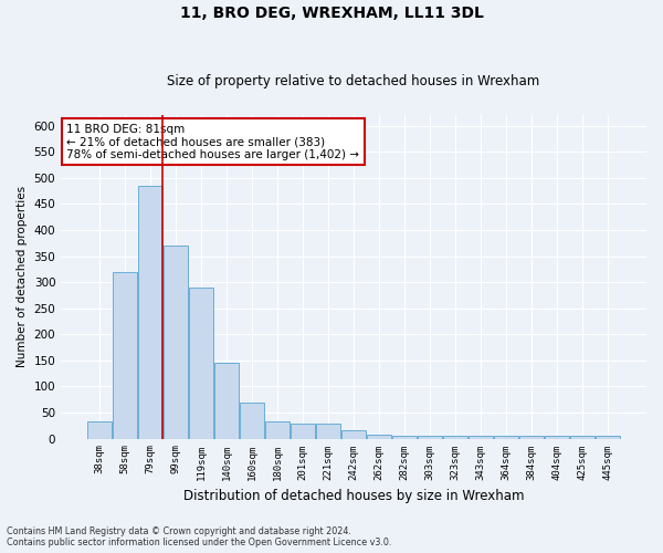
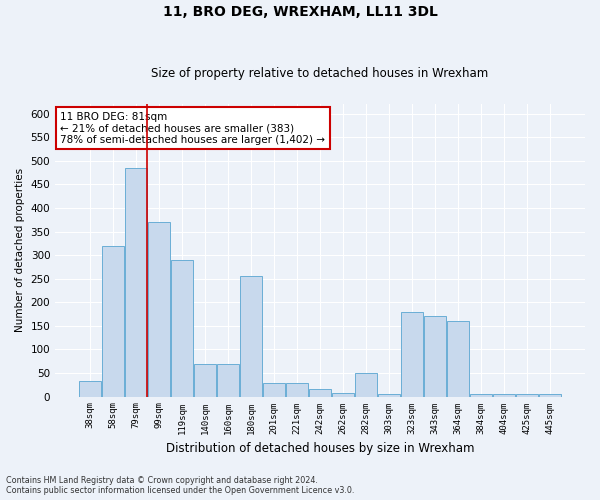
140sqm: 145 -> 70
180sqm: 32 -> 255
282sqm: 5 -> 50
323sqm: 5 -> 180
343sqm: 5 -> 170
364sqm: 5 -> 160
